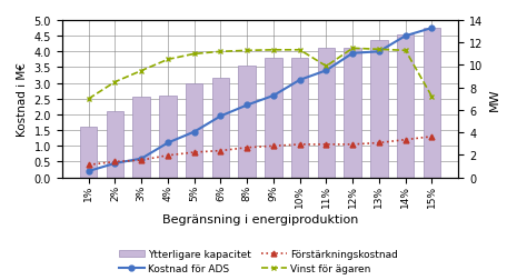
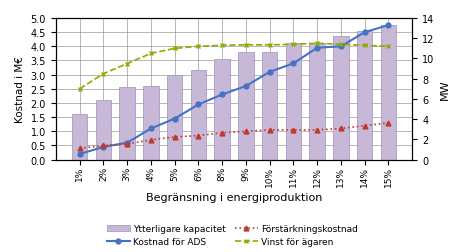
Vinst för ägaren/11%: 9.9 -> 11.4
Vinst för ägaren/15%: 7.2 -> 11.2
